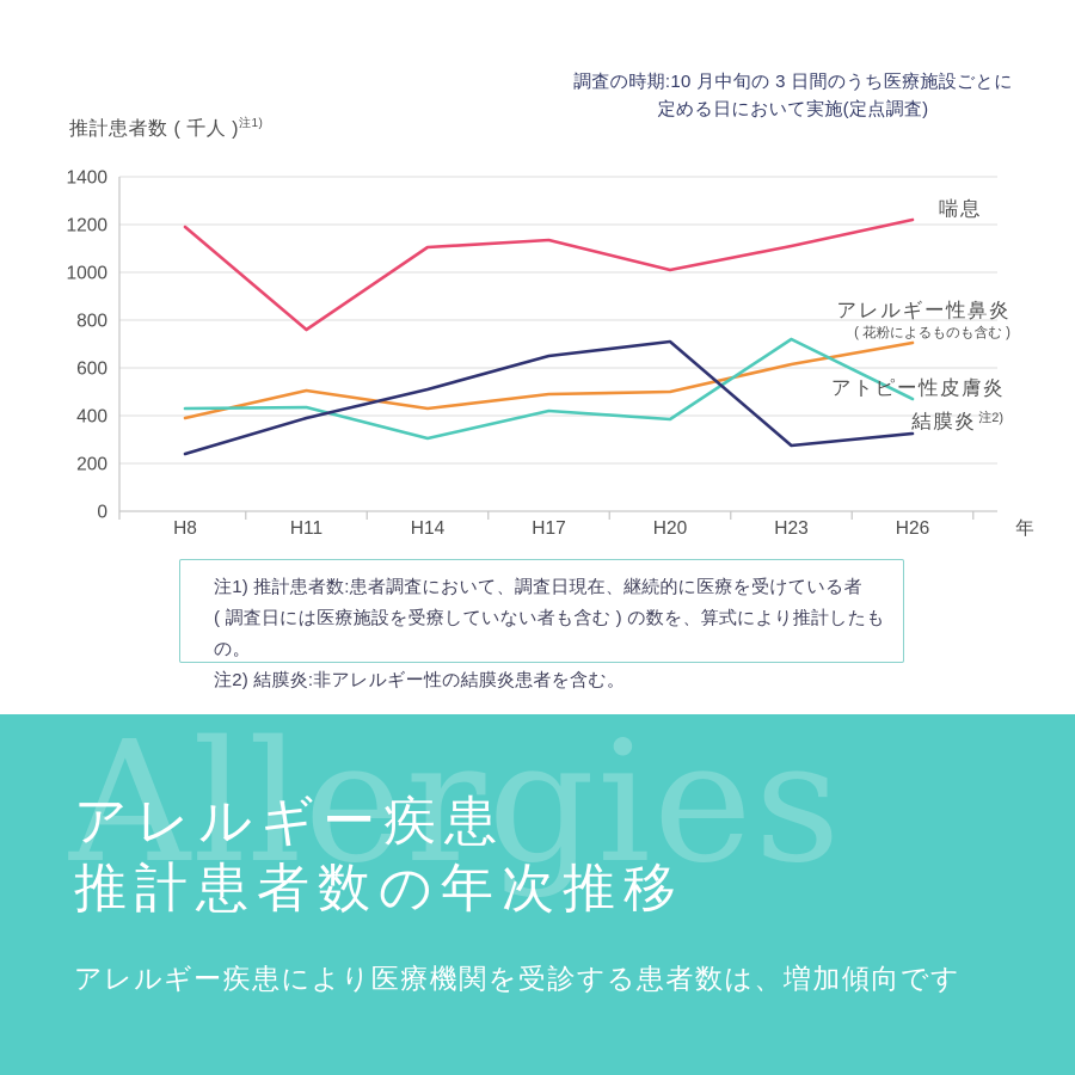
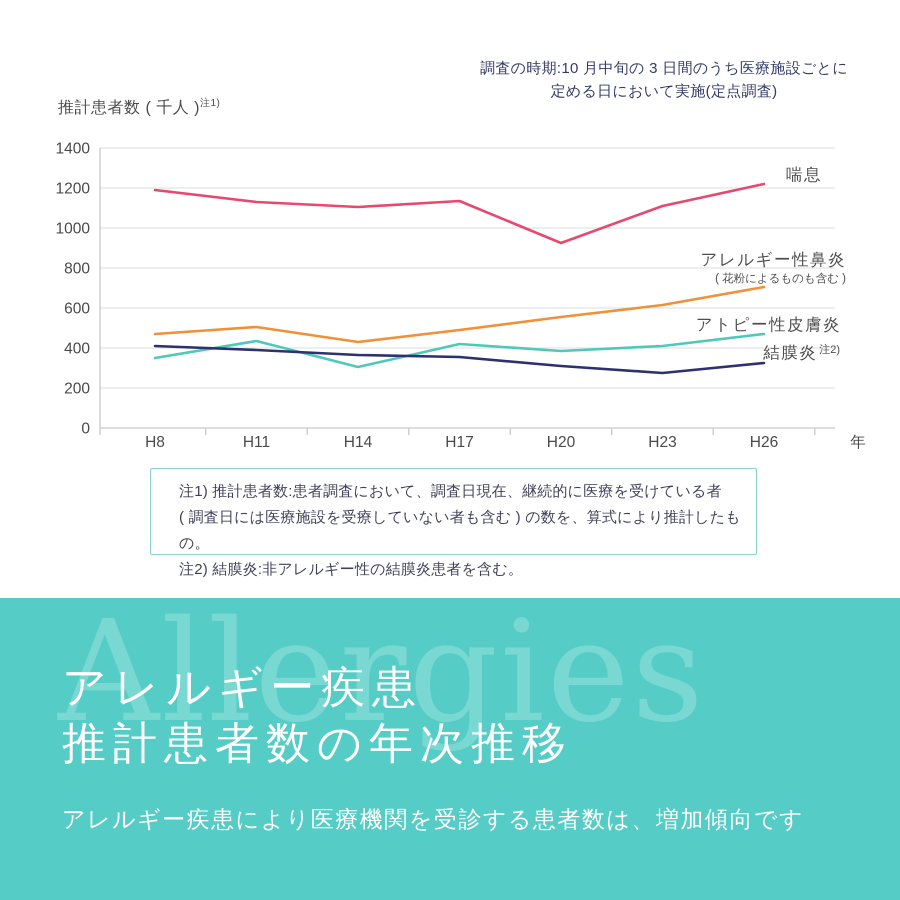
アレルギー性鼻炎/H8: 390 -> 470
アトピー性皮膚炎/H8: 430 -> 350
結膜炎/H8: 240 -> 410
喘息/H11: 760 -> 1130
結膜炎/H14: 510 -> 360
結膜炎/H17: 650 -> 360
喘息/H20: 1010 -> 920
アレルギー性鼻炎/H20: 500 -> 560
結膜炎/H20: 710 -> 310
アトピー性皮膚炎/H23: 720 -> 410
